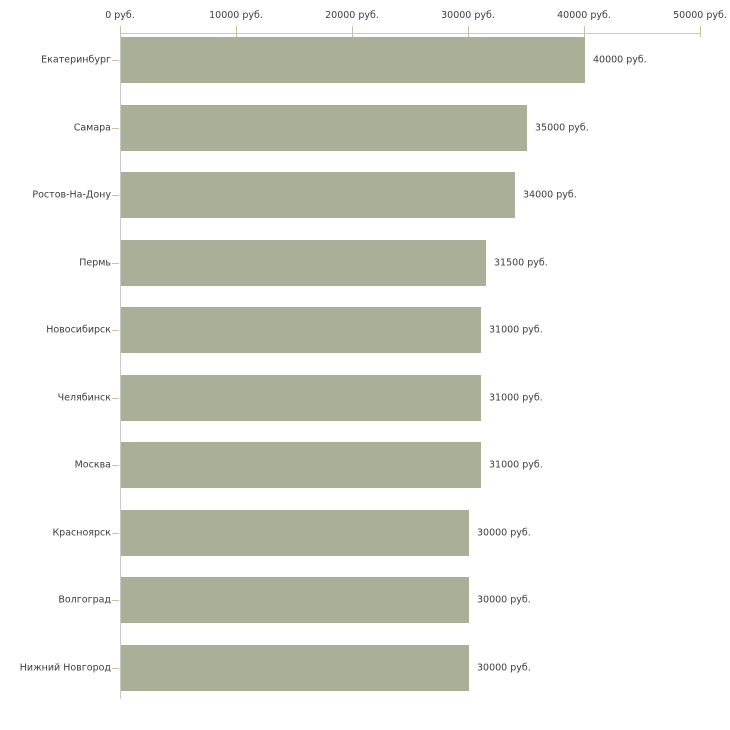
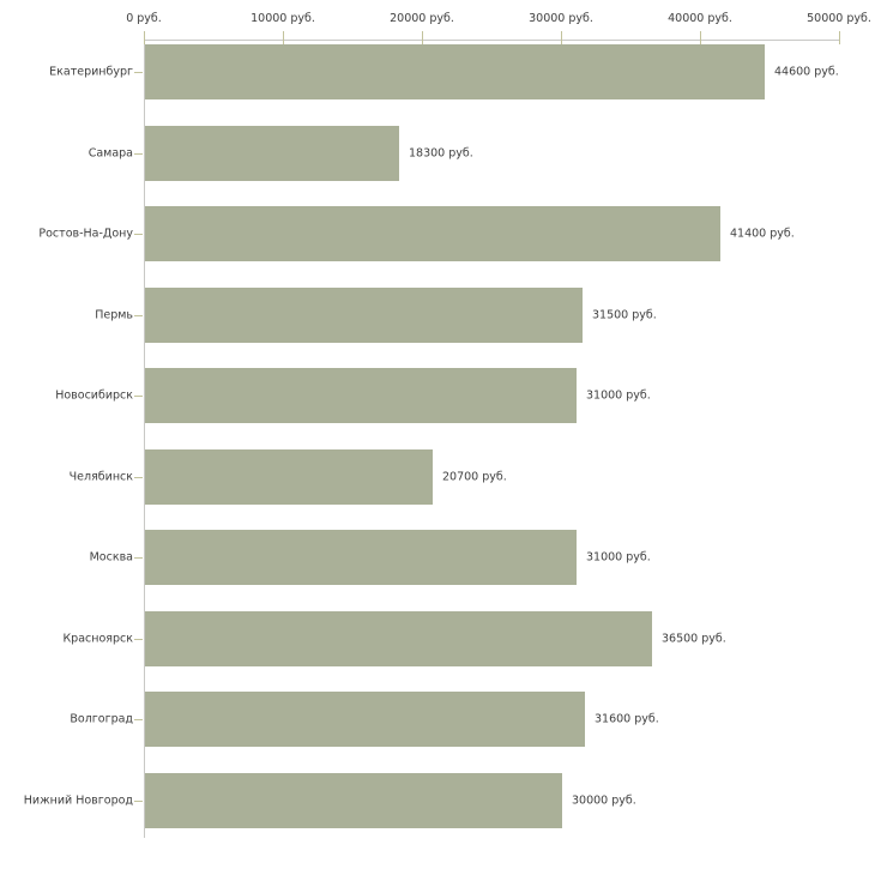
Екатеринбург: 40000 -> 44600
Самара: 35000 -> 18300
Ростов-На-Дону: 34000 -> 41400
Челябинск: 31000 -> 20700
Красноярск: 30000 -> 36500
Волгоград: 30000 -> 31600
